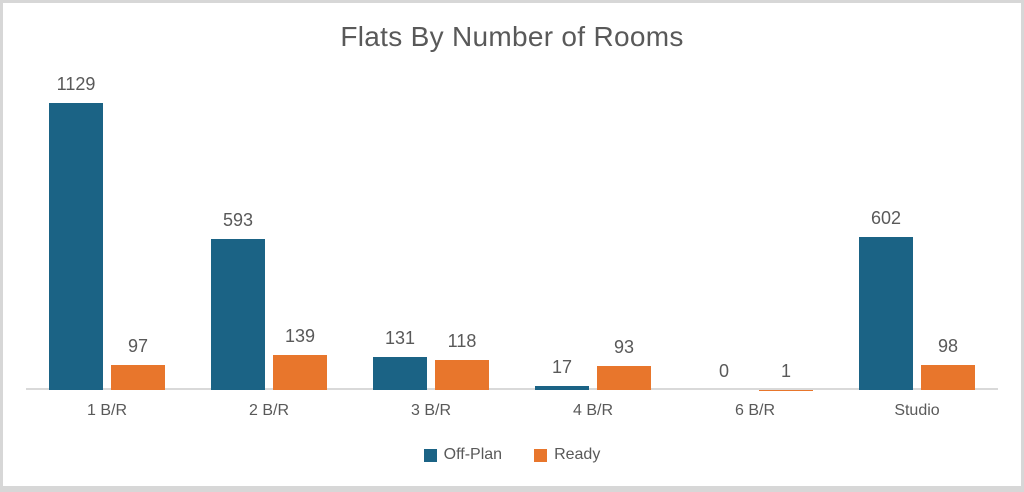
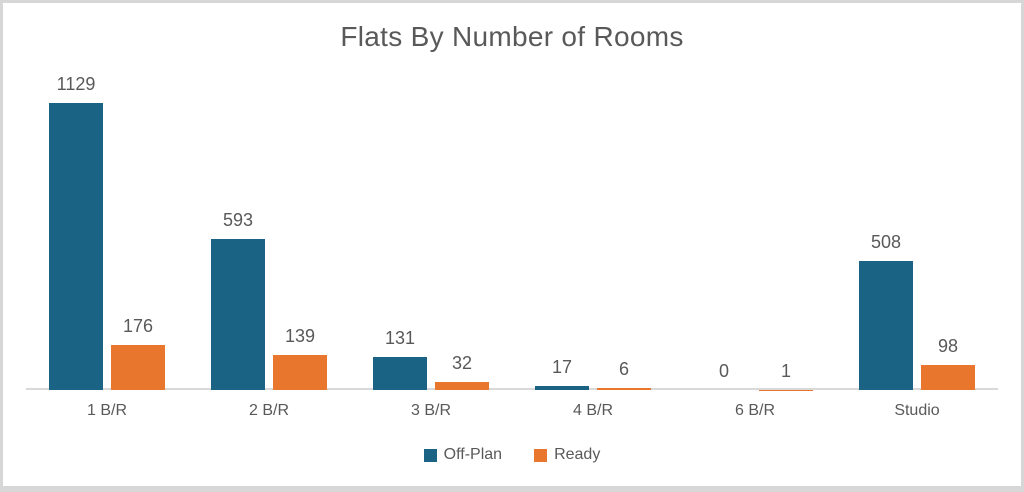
Ready/1 B/R: 97 -> 176
Ready/3 B/R: 118 -> 32
Ready/4 B/R: 93 -> 6
Off-Plan/Studio: 602 -> 508
